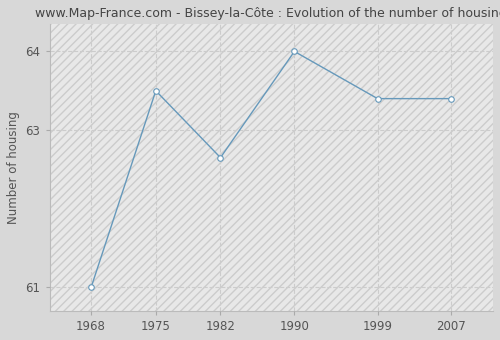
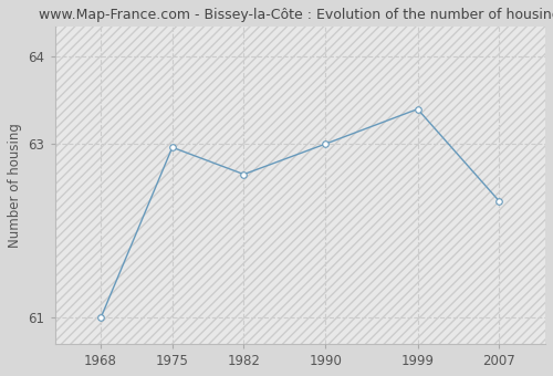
1975: 63.50 -> 62.96
1990: 64.00 -> 63.00
2007: 63.40 -> 62.34
